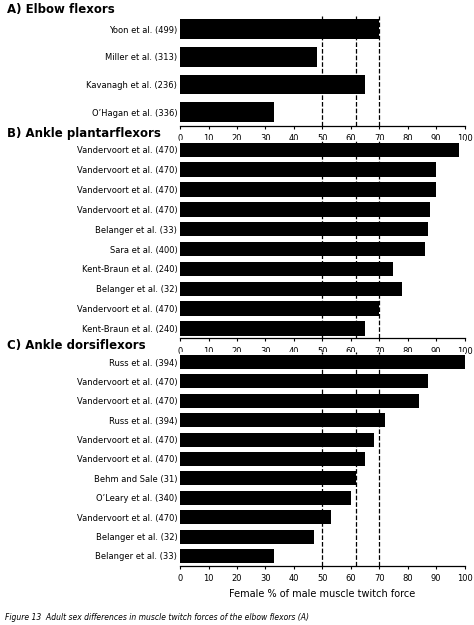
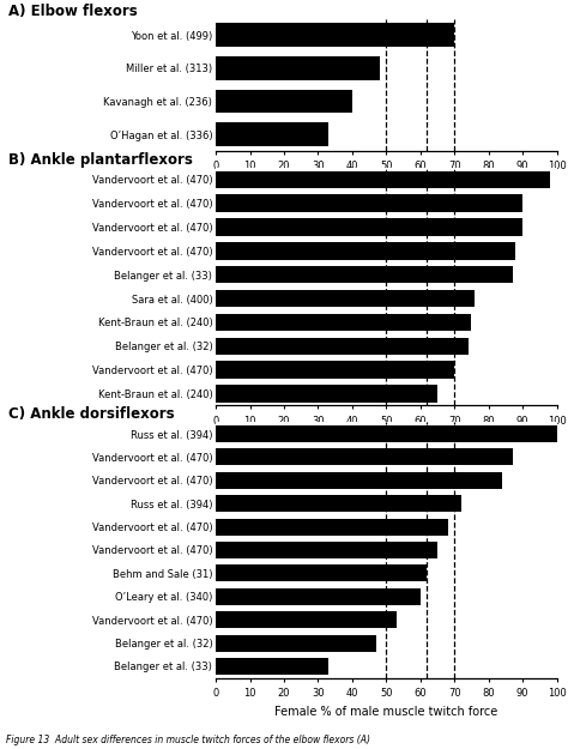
A) Elbow flexors/Kavanagh et al. (236): 65 -> 40
B) Ankle plantarflexors/Sara et al. (400): 86 -> 76
B) Ankle plantarflexors/Belanger et al. (32): 78 -> 74
